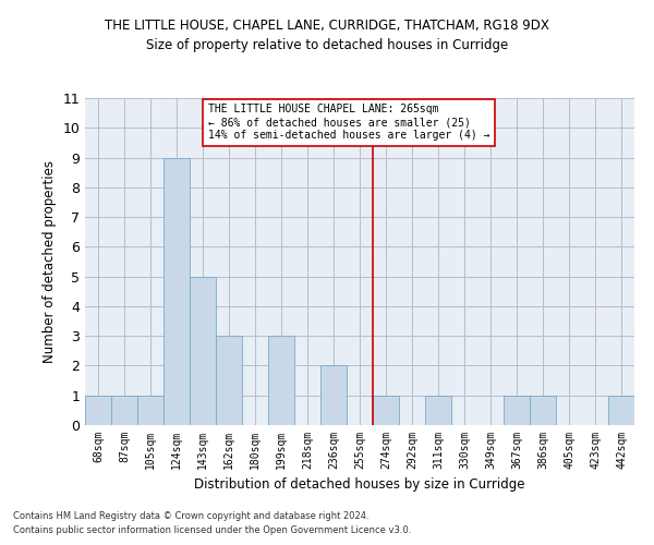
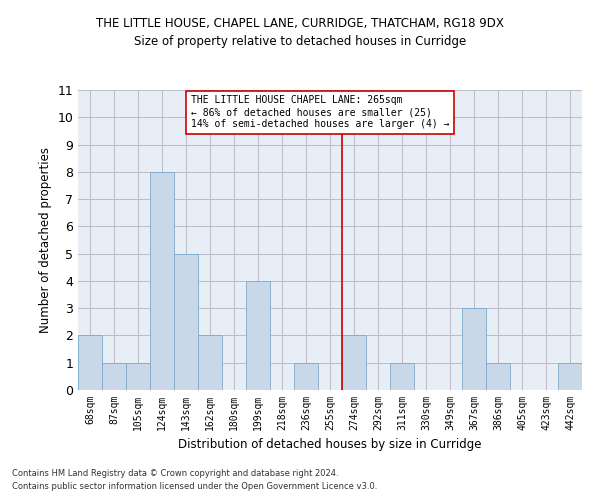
68sqm: 1 -> 2
124sqm: 9 -> 8
162sqm: 3 -> 2
199sqm: 3 -> 4
236sqm: 2 -> 1
274sqm: 1 -> 2
367sqm: 1 -> 3
